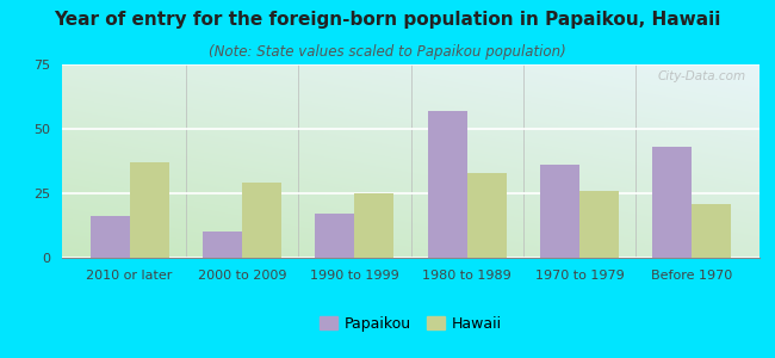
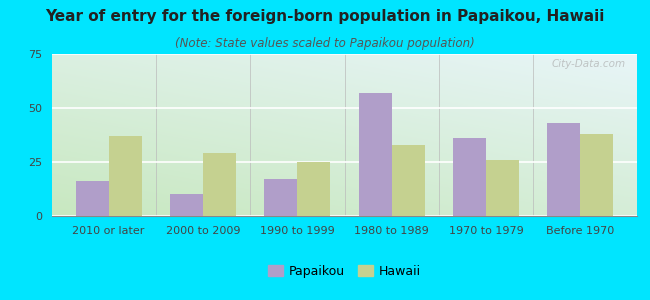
Hawaii/Before 1970: 21 -> 38
